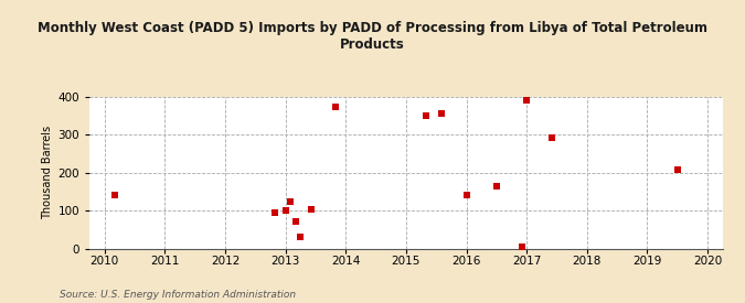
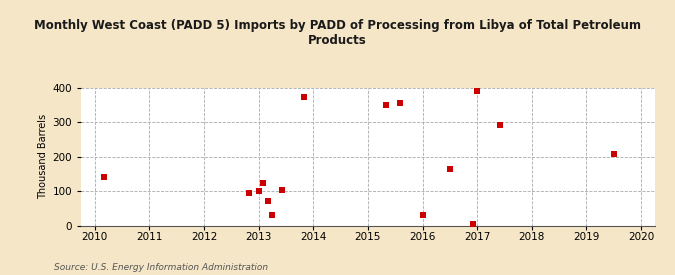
2016: 140 -> 30
